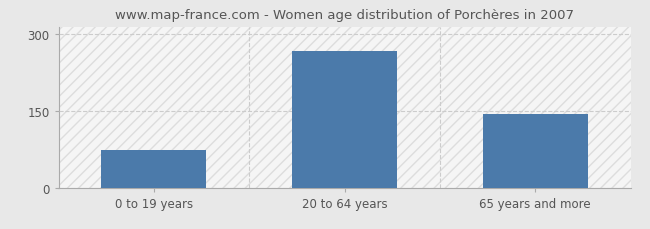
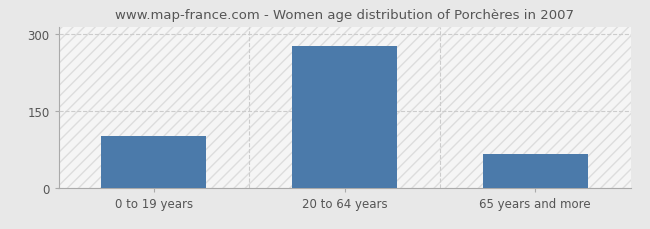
0 to 19 years: 74 -> 100
20 to 64 years: 268 -> 278
65 years and more: 144 -> 65
